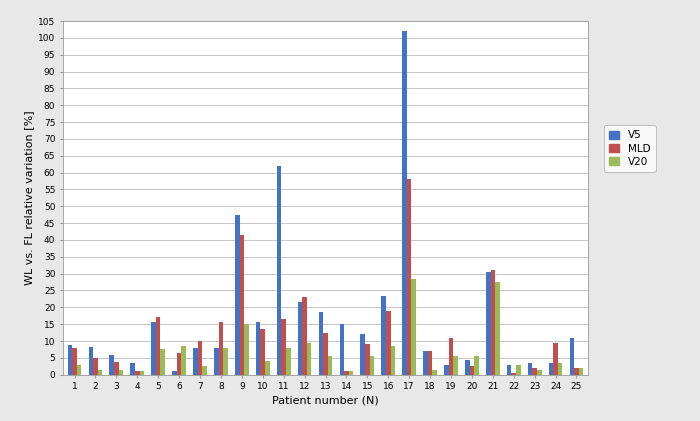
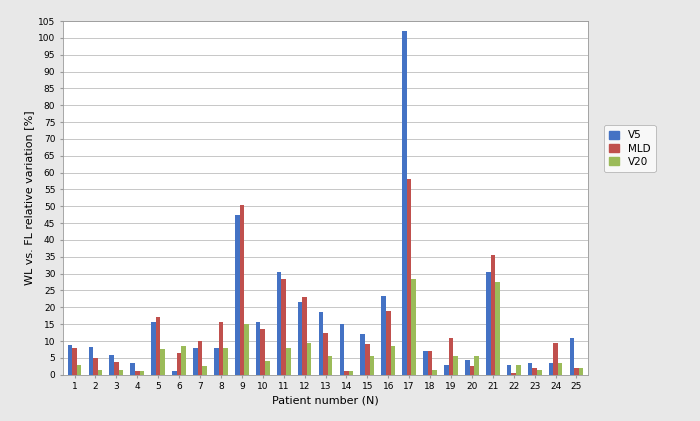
MLD/9: 41.5 -> 50.5
V5/11: 62.0 -> 30.5
MLD/11: 16.5 -> 28.5
MLD/21: 31.0 -> 35.5
